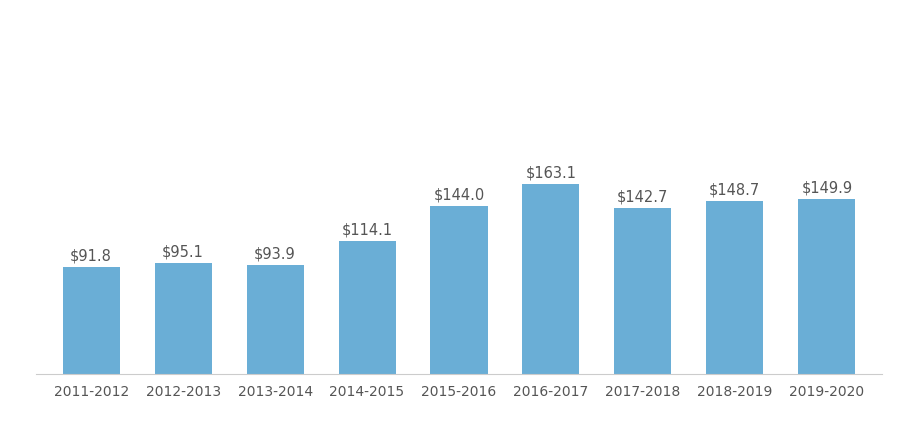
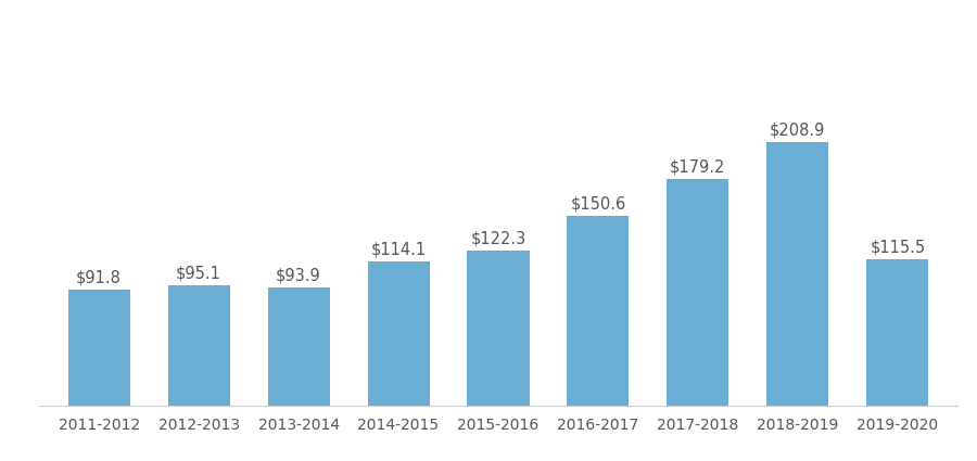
2015-2016: $144.0 -> $122.3
2016-2017: $163.1 -> $150.6
2017-2018: $142.7 -> $179.2
2018-2019: $148.7 -> $208.9
2019-2020: $149.9 -> $115.5
